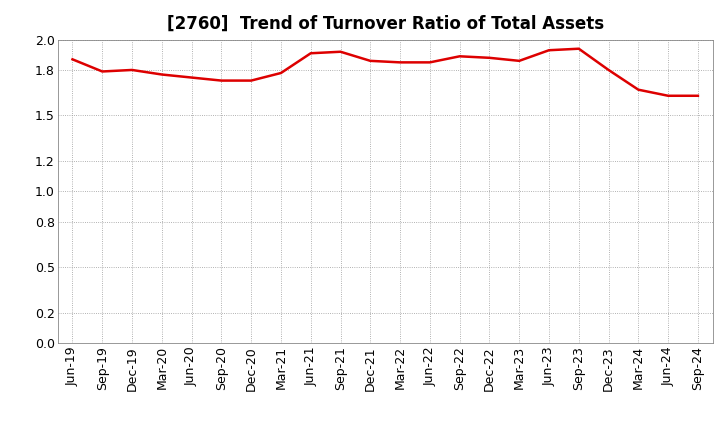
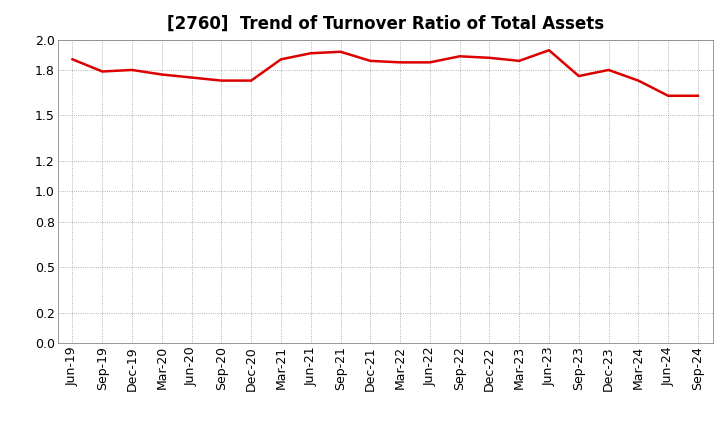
Mar-21: 1.78 -> 1.87
Sep-23: 1.94 -> 1.76
Mar-24: 1.67 -> 1.73
